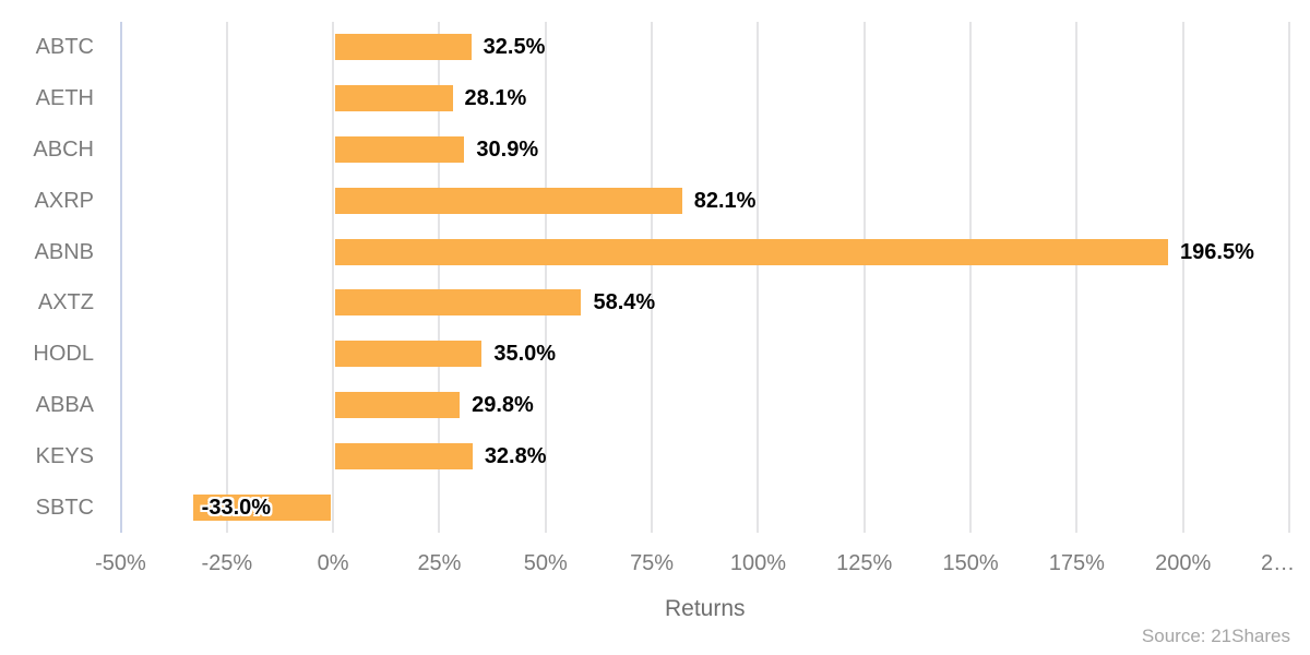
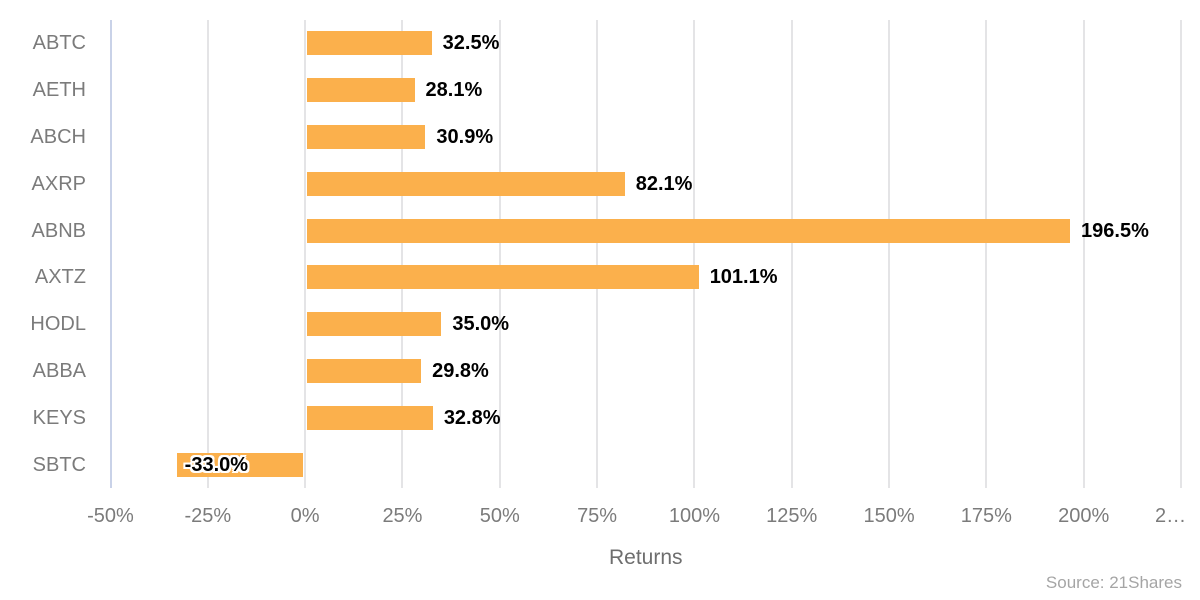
AXTZ: 58.4% -> 101.1%
